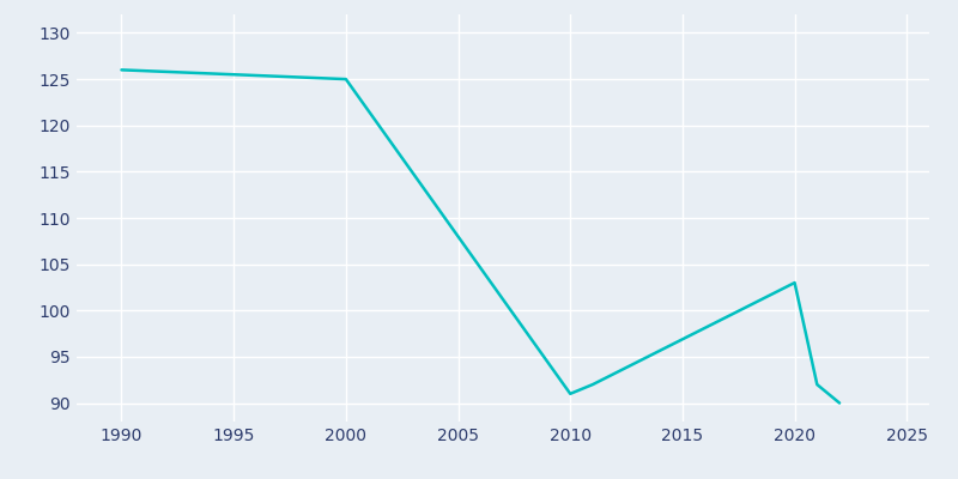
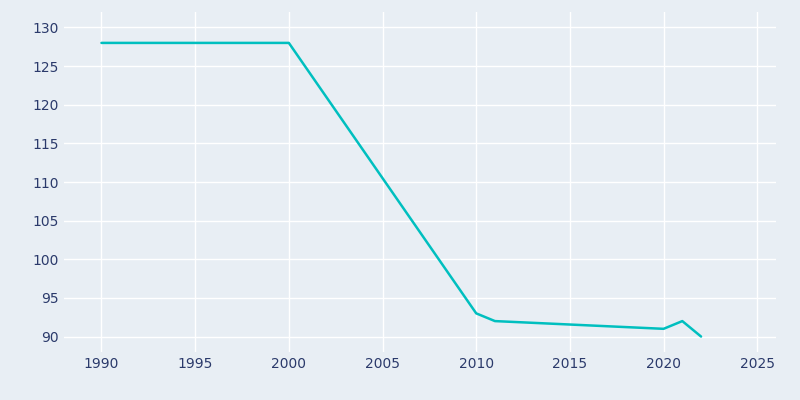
1990: 126 -> 128
2000: 125 -> 128
2010: 91 -> 93
2020: 103 -> 91
